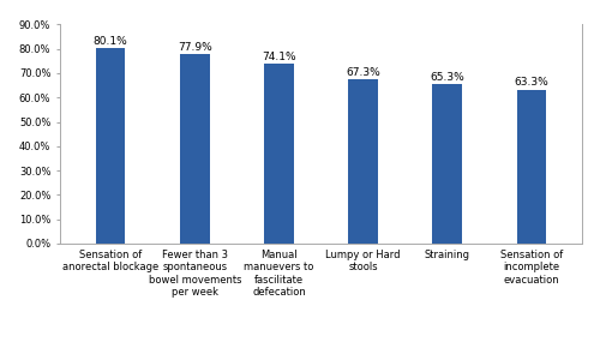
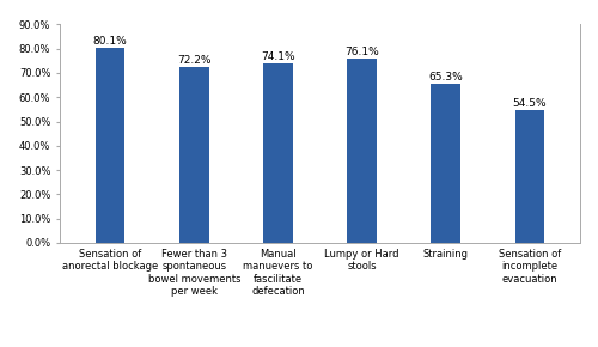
Fewer than 3 spontaneous bowel movements per week: 77.9% -> 72.2%
Lumpy or Hard stools: 67.3% -> 76.1%
Sensation of incomplete evacuation: 63.3% -> 54.5%
